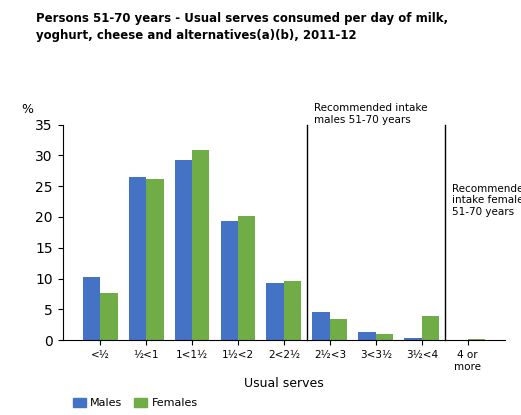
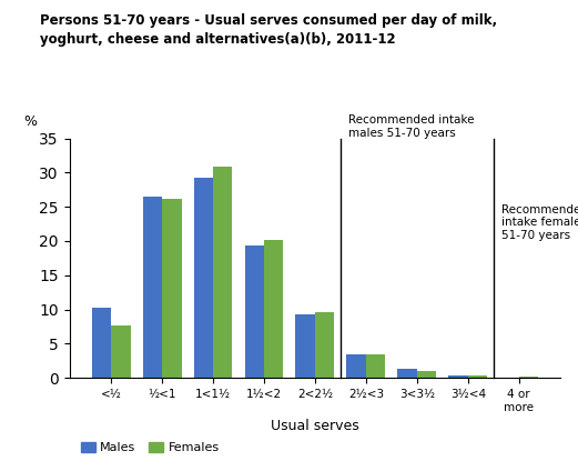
Males/2½<3: 4.6 -> 3.4
Females/3½<4: 4.0 -> 0.4
